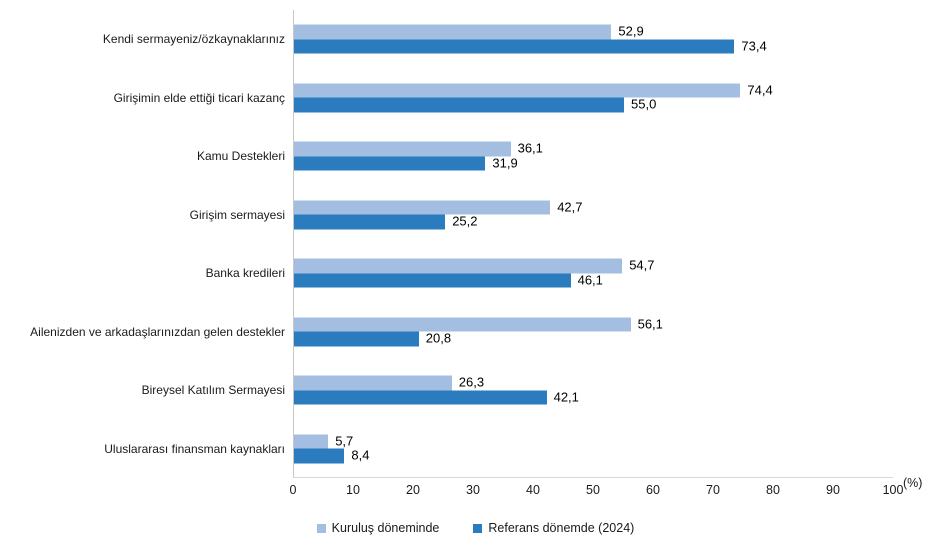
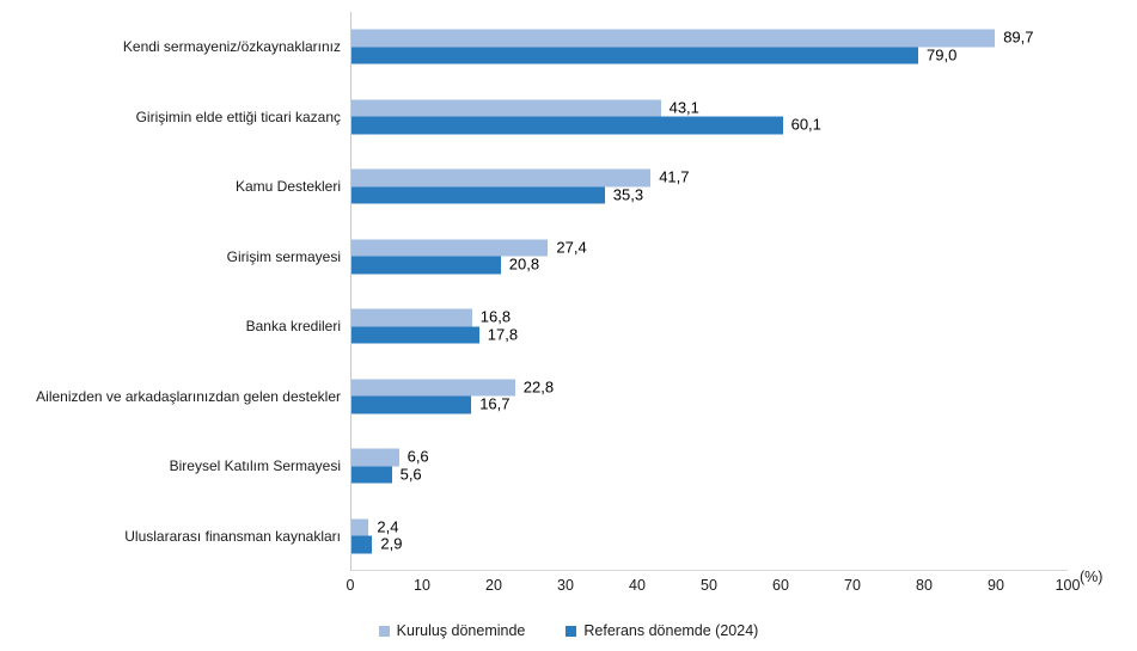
Kuruluş döneminde/Kendi sermayeniz/özkaynaklarınız: 52,9 -> 89,7
Referans dönemde (2024)/Kendi sermayeniz/özkaynaklarınız: 73,4 -> 79,0
Kuruluş döneminde/Girişimin elde ettiği ticari kazanç: 74,4 -> 43,1
Referans dönemde (2024)/Girişimin elde ettiği ticari kazanç: 55,0 -> 60,1
Kuruluş döneminde/Kamu Destekleri: 36,1 -> 41,7
Referans dönemde (2024)/Kamu Destekleri: 31,9 -> 35,3
Kuruluş döneminde/Girişim sermayesi: 42,7 -> 27,4
Referans dönemde (2024)/Girişim sermayesi: 25,2 -> 20,8
Kuruluş döneminde/Banka kredileri: 54,7 -> 16,8
Referans dönemde (2024)/Banka kredileri: 46,1 -> 17,8
Kuruluş döneminde/Ailenizden ve arkadaşlarınızdan gelen destekler: 56,1 -> 22,8
Referans dönemde (2024)/Ailenizden ve arkadaşlarınızdan gelen destekler: 20,8 -> 16,7
Kuruluş döneminde/Bireysel Katılım Sermayesi: 26,3 -> 6,6
Referans dönemde (2024)/Bireysel Katılım Sermayesi: 42,1 -> 5,6
Kuruluş döneminde/Uluslararası finansman kaynakları: 5,7 -> 2,4
Referans dönemde (2024)/Uluslararası finansman kaynakları: 8,4 -> 2,9
